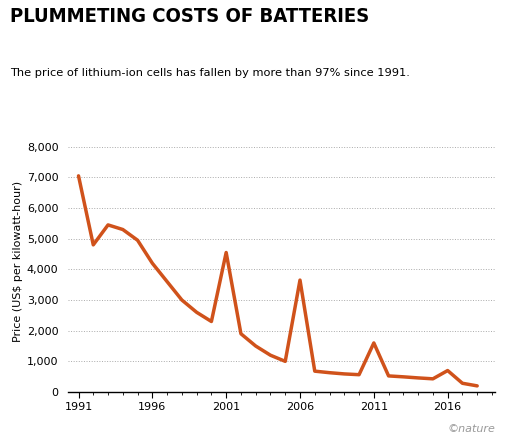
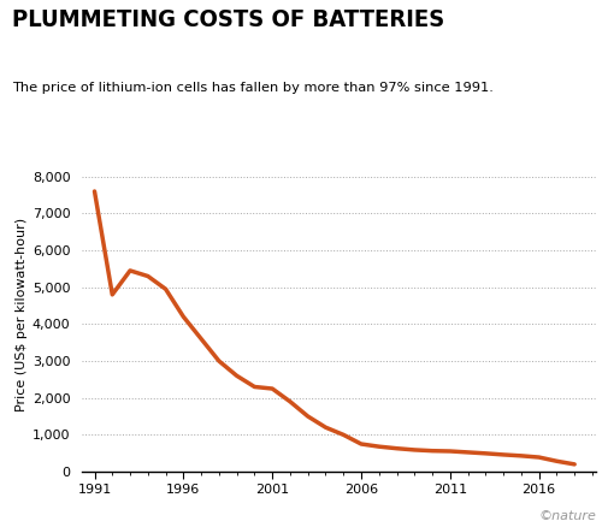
1991: 7,050 -> 7,600
2001: 4,550 -> 2,250
2006: 3,650 -> 750
2011: 1,600 -> 560
2016: 700 -> 390
